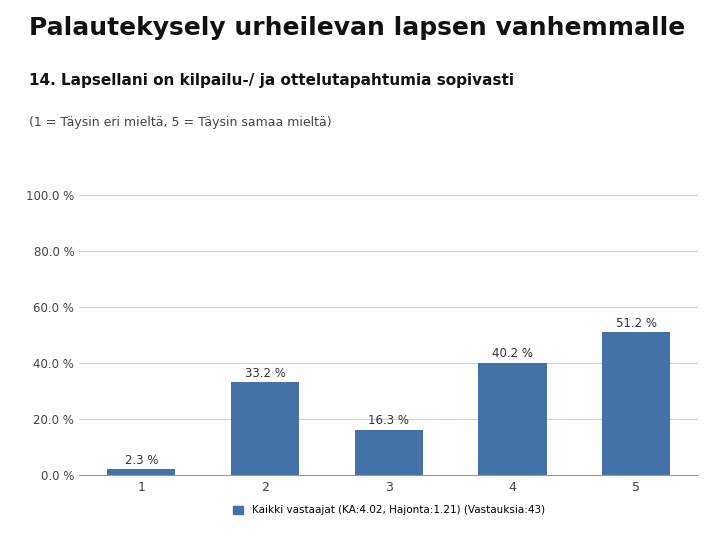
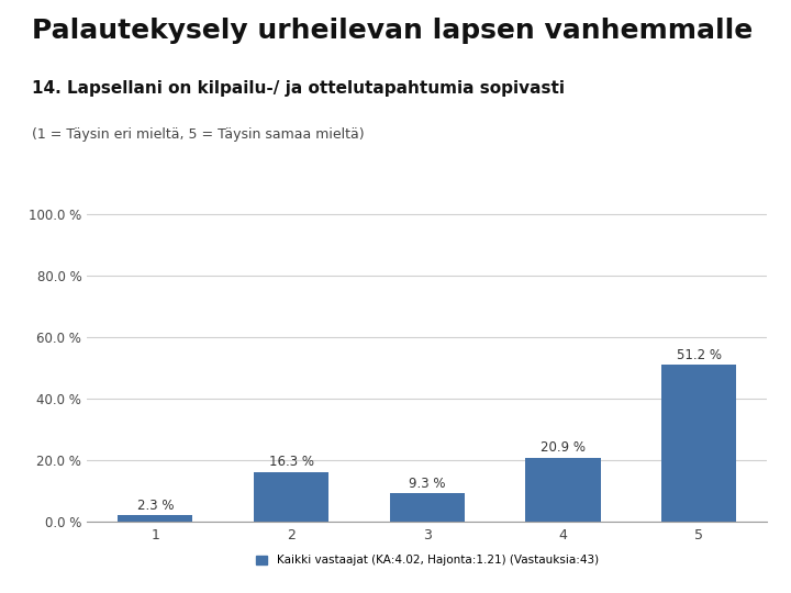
2: 33.2 -> 16.3
3: 16.3 -> 9.3
4: 40.2 -> 20.9
